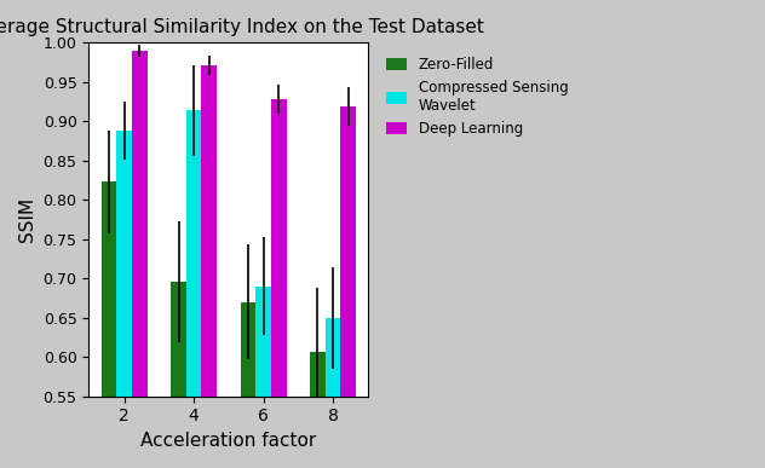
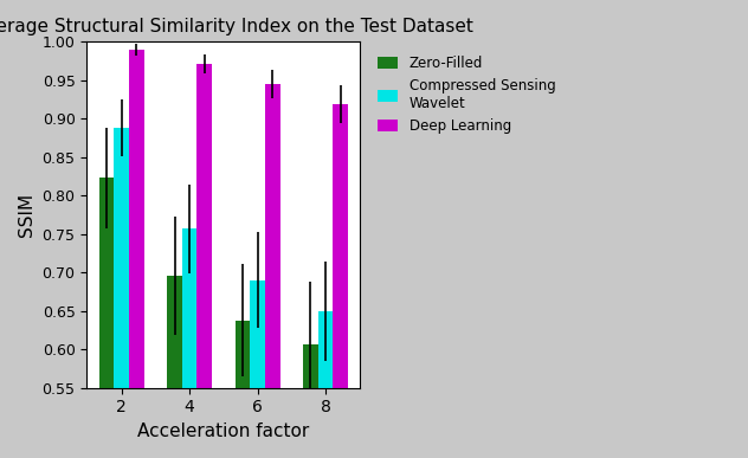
Compressed Sensing Wavelet/4: 0.914 -> 0.757
Zero-Filled/6: 0.670 -> 0.638
Deep Learning/6: 0.928 -> 0.945
